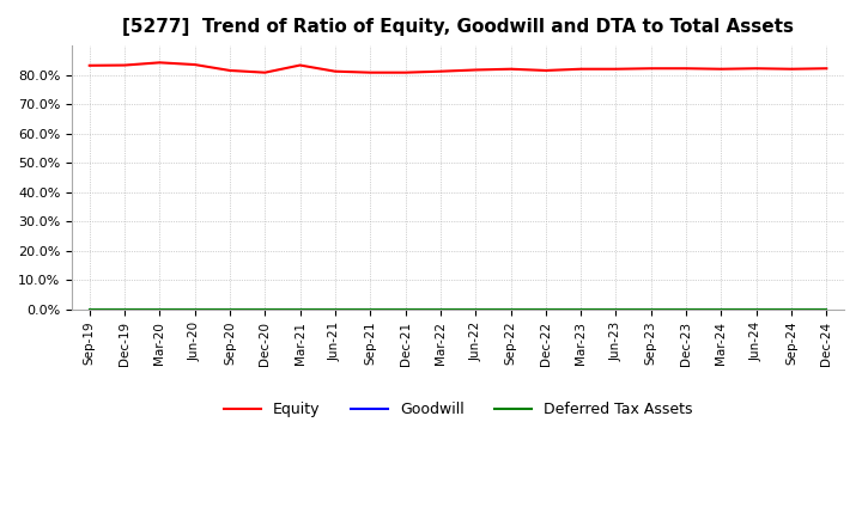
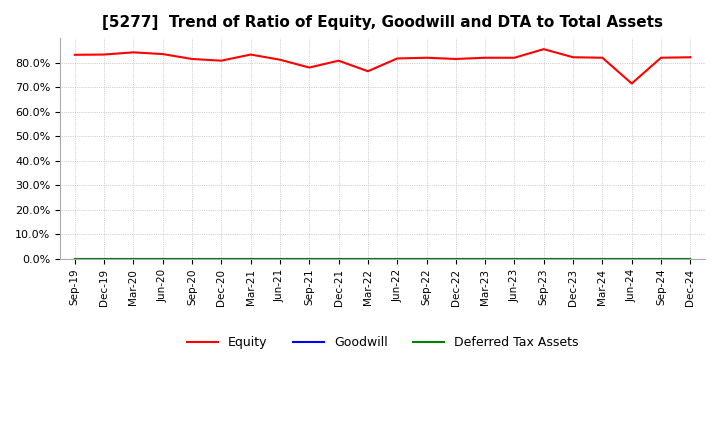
Equity/Sep-21: 80.8% -> 78.0%
Equity/Mar-22: 81.2% -> 76.5%
Equity/Sep-23: 82.2% -> 85.5%
Equity/Jun-24: 82.2% -> 71.5%
